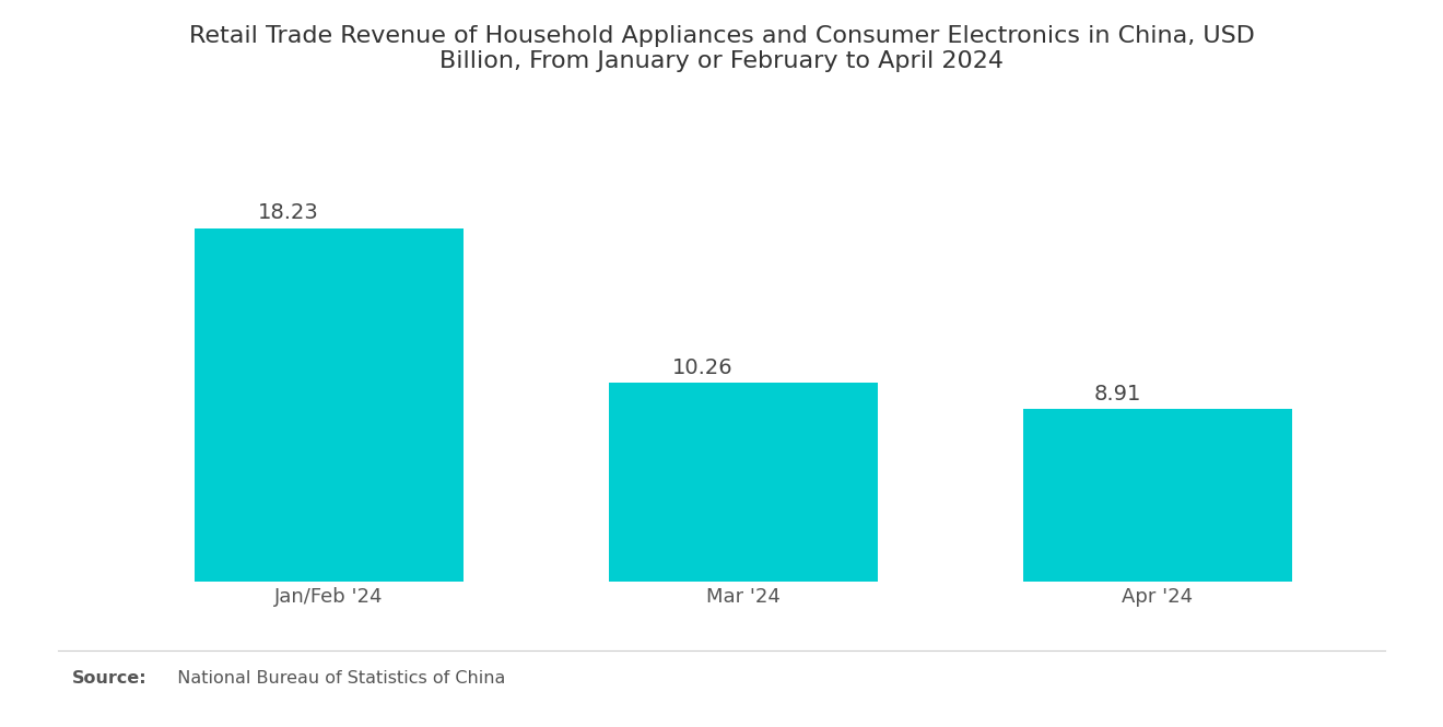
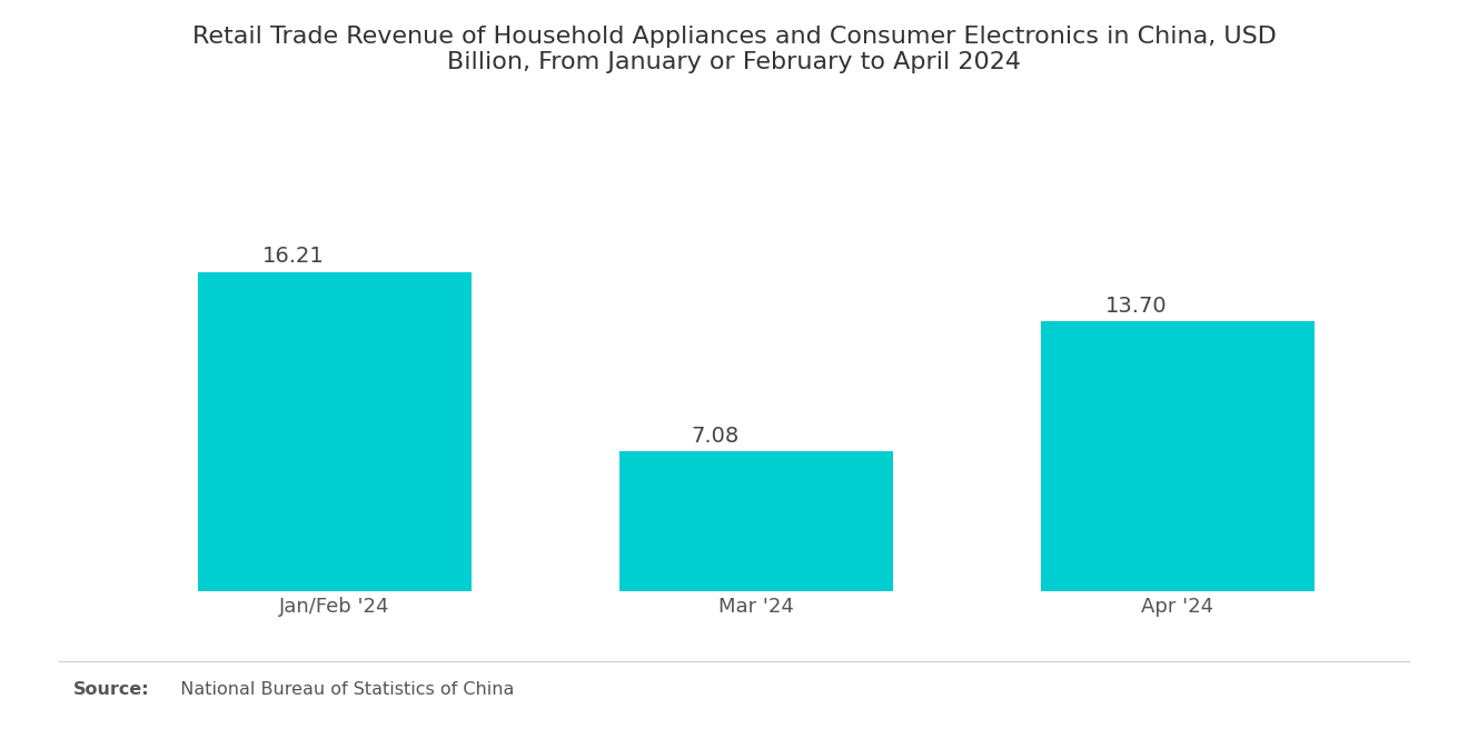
Jan/Feb '24: 18.23 -> 16.21
Mar '24: 10.26 -> 7.08
Apr '24: 8.91 -> 13.70
